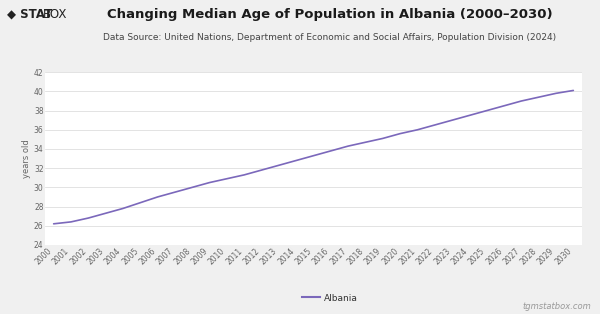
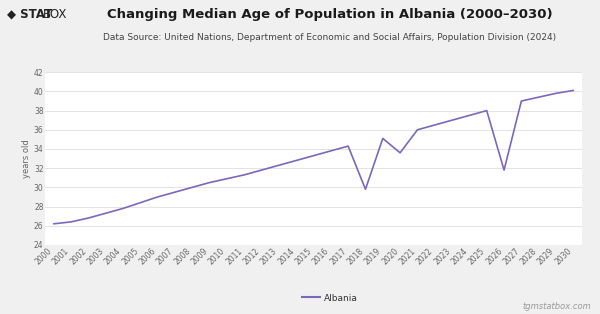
2018: 34.7 -> 29.8
2020: 35.6 -> 33.6
2026: 38.5 -> 31.8
